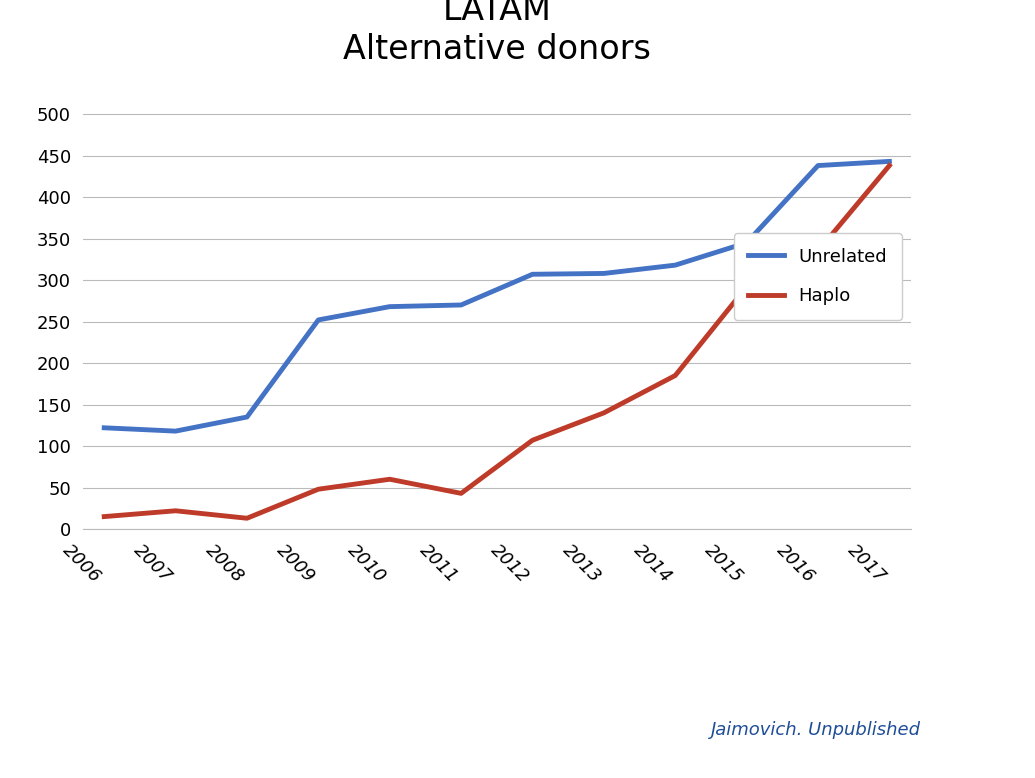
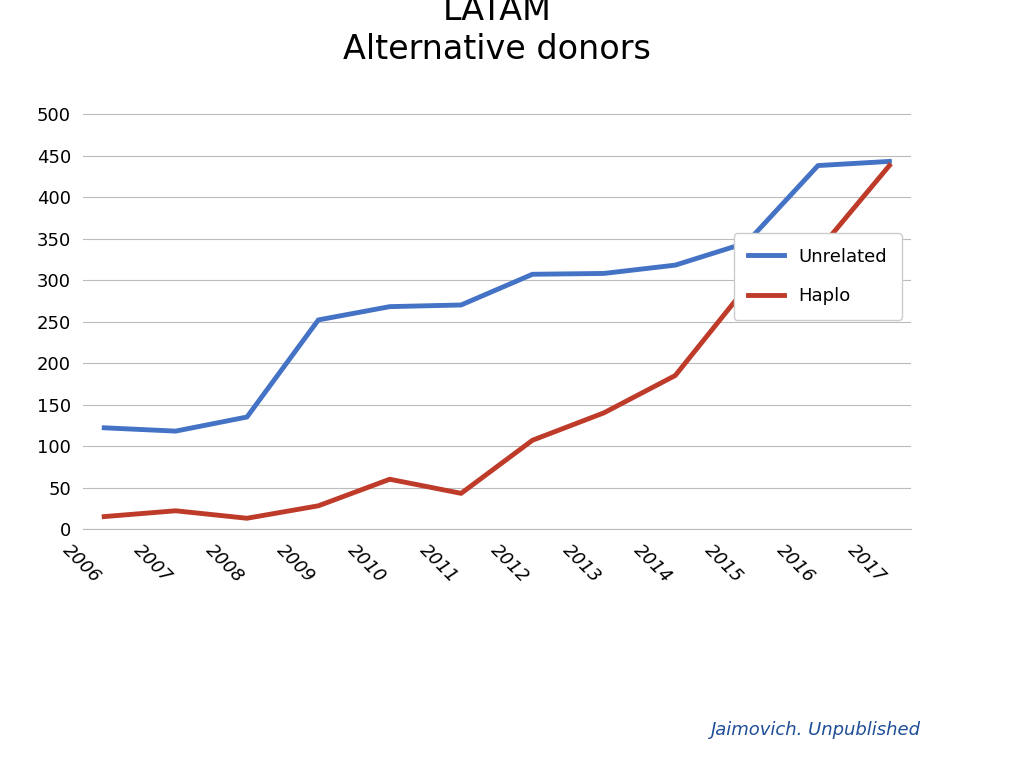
Haplo/2009: 48 -> 28
